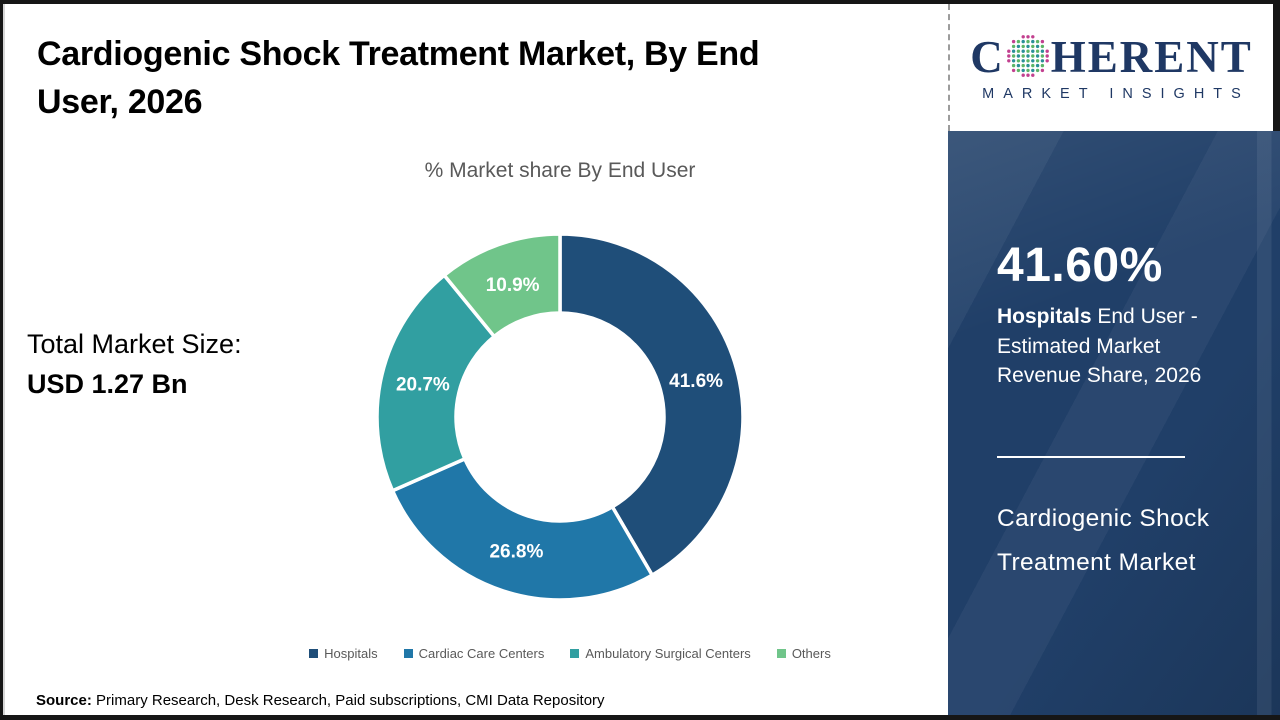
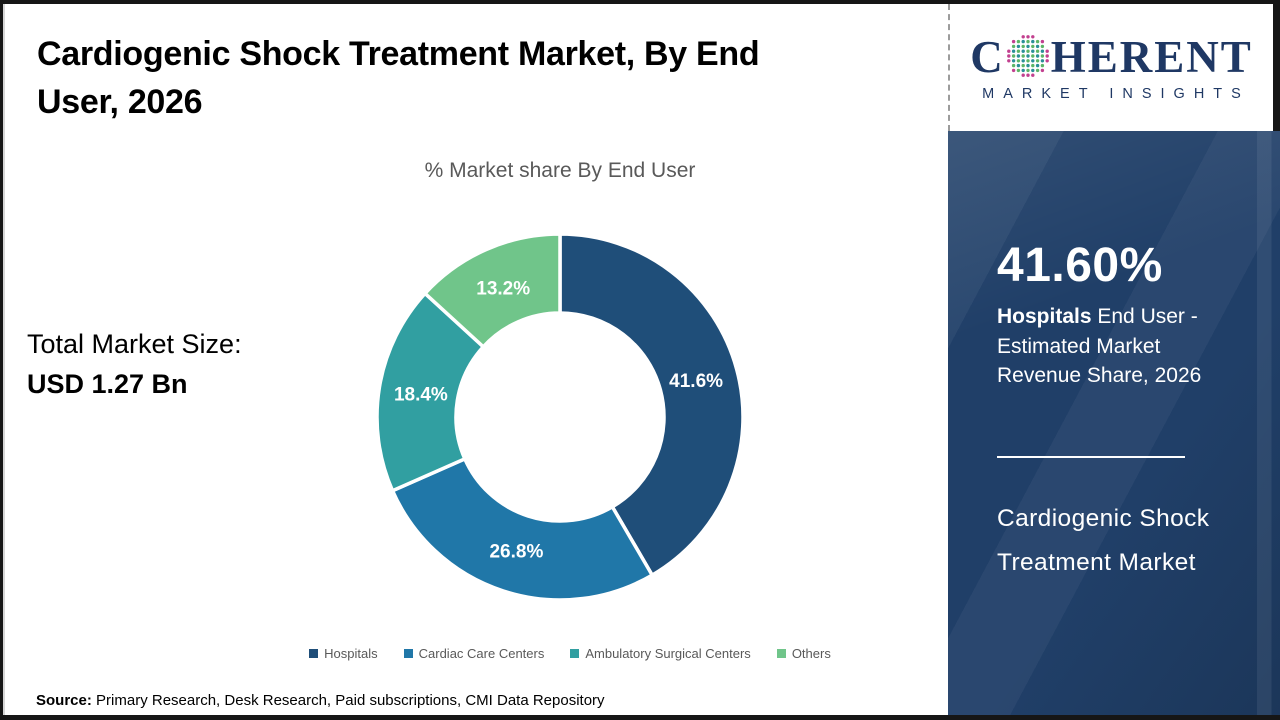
Ambulatory Surgical Centers: 20.7% -> 18.4%
Others: 10.9% -> 13.2%
